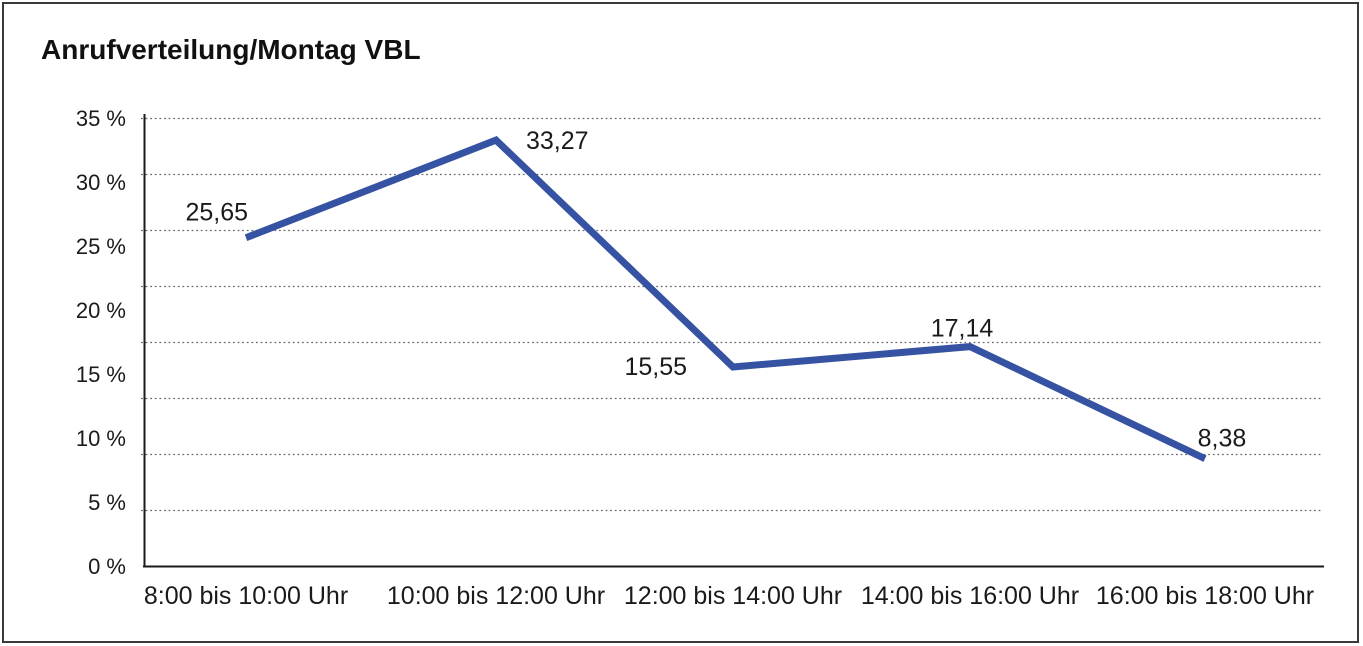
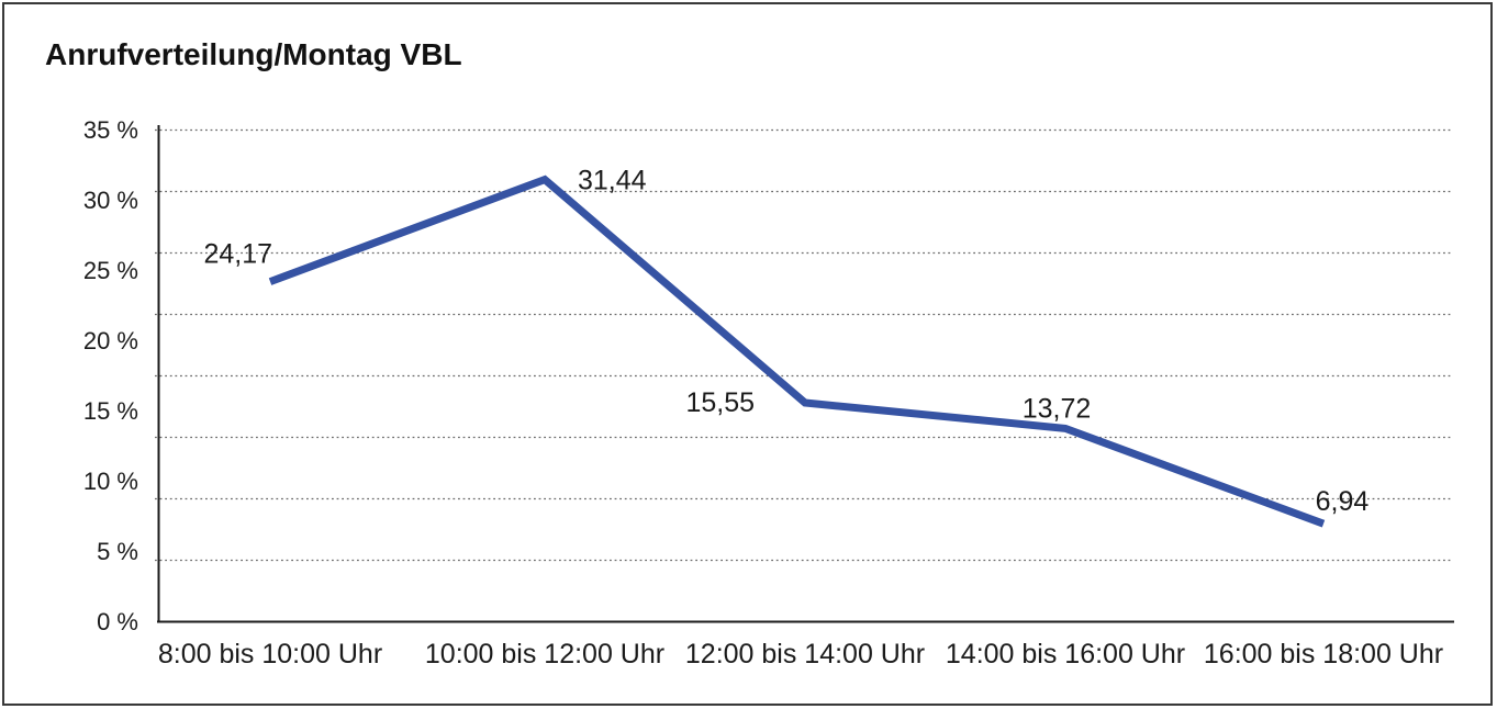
8:00 bis 10:00 Uhr: 25,65 -> 24,17
10:00 bis 12:00 Uhr: 33,27 -> 31,44
14:00 bis 16:00 Uhr: 17,14 -> 13,72
16:00 bis 18:00 Uhr: 8,38 -> 6,94
